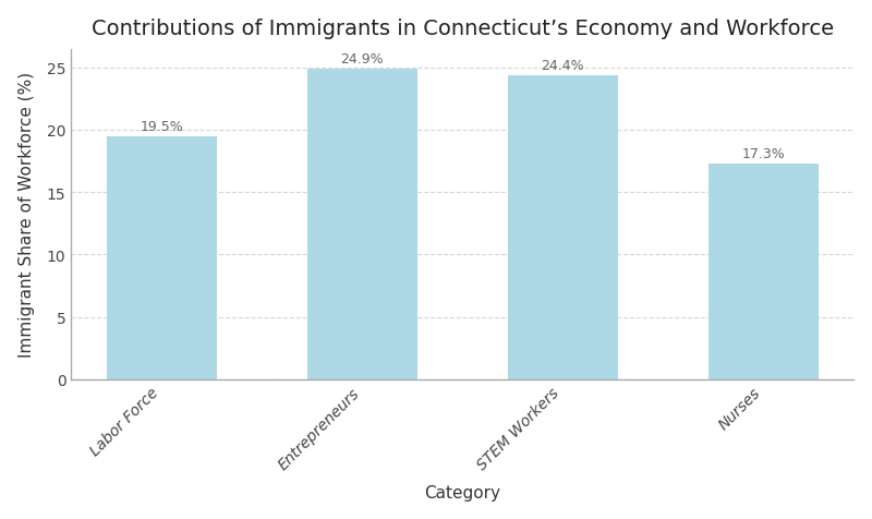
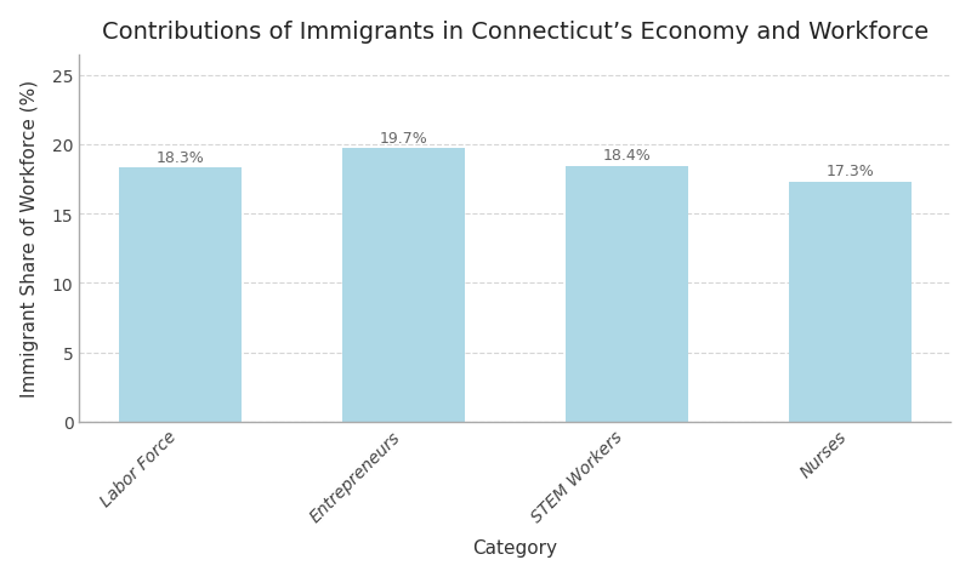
Labor Force: 19.5% -> 18.3%
Entrepreneurs: 24.9% -> 19.7%
STEM Workers: 24.4% -> 18.4%
